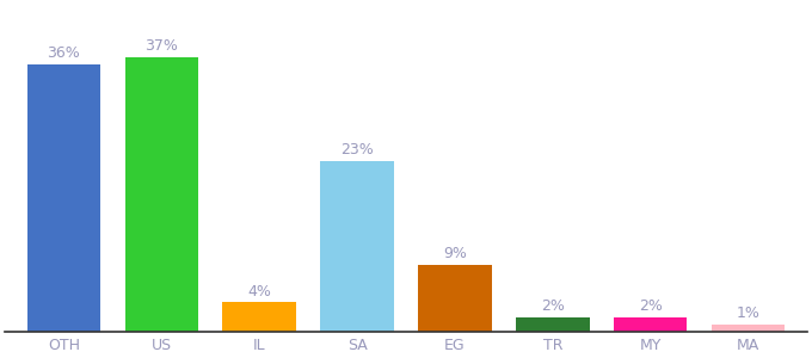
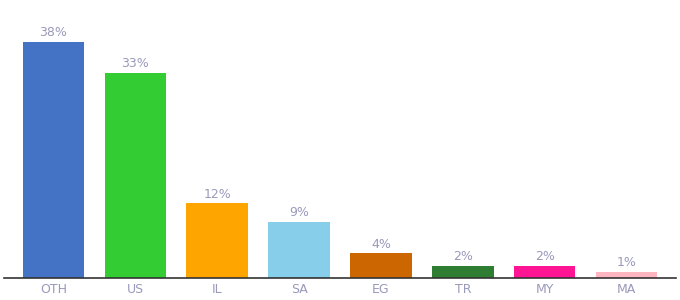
OTH: 36% -> 38%
US: 37% -> 33%
IL: 4% -> 12%
SA: 23% -> 9%
EG: 9% -> 4%
